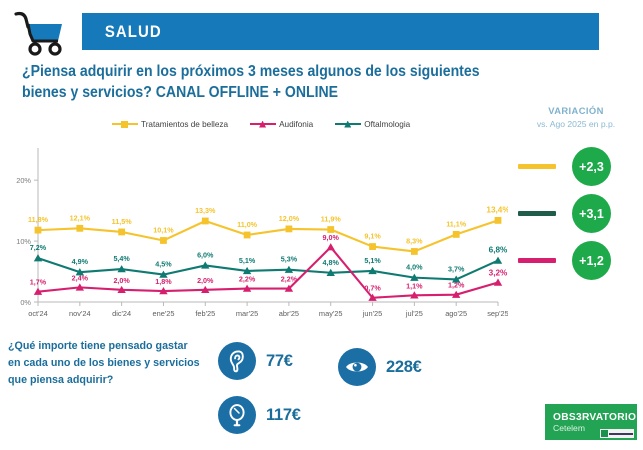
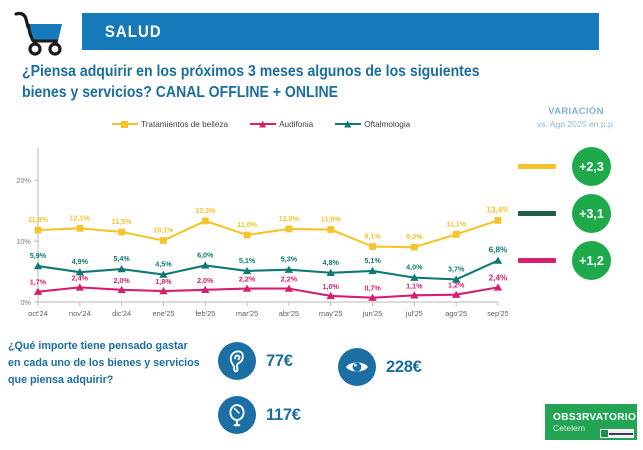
Oftalmologia/oct'24: 7,2% -> 5,9%
Audifonia/may'25: 9,0% -> 1,0%
Tratamientos de belleza/jul'25: 8,3% -> 9,0%
Audifonia/sep'25: 3,2% -> 2,4%
